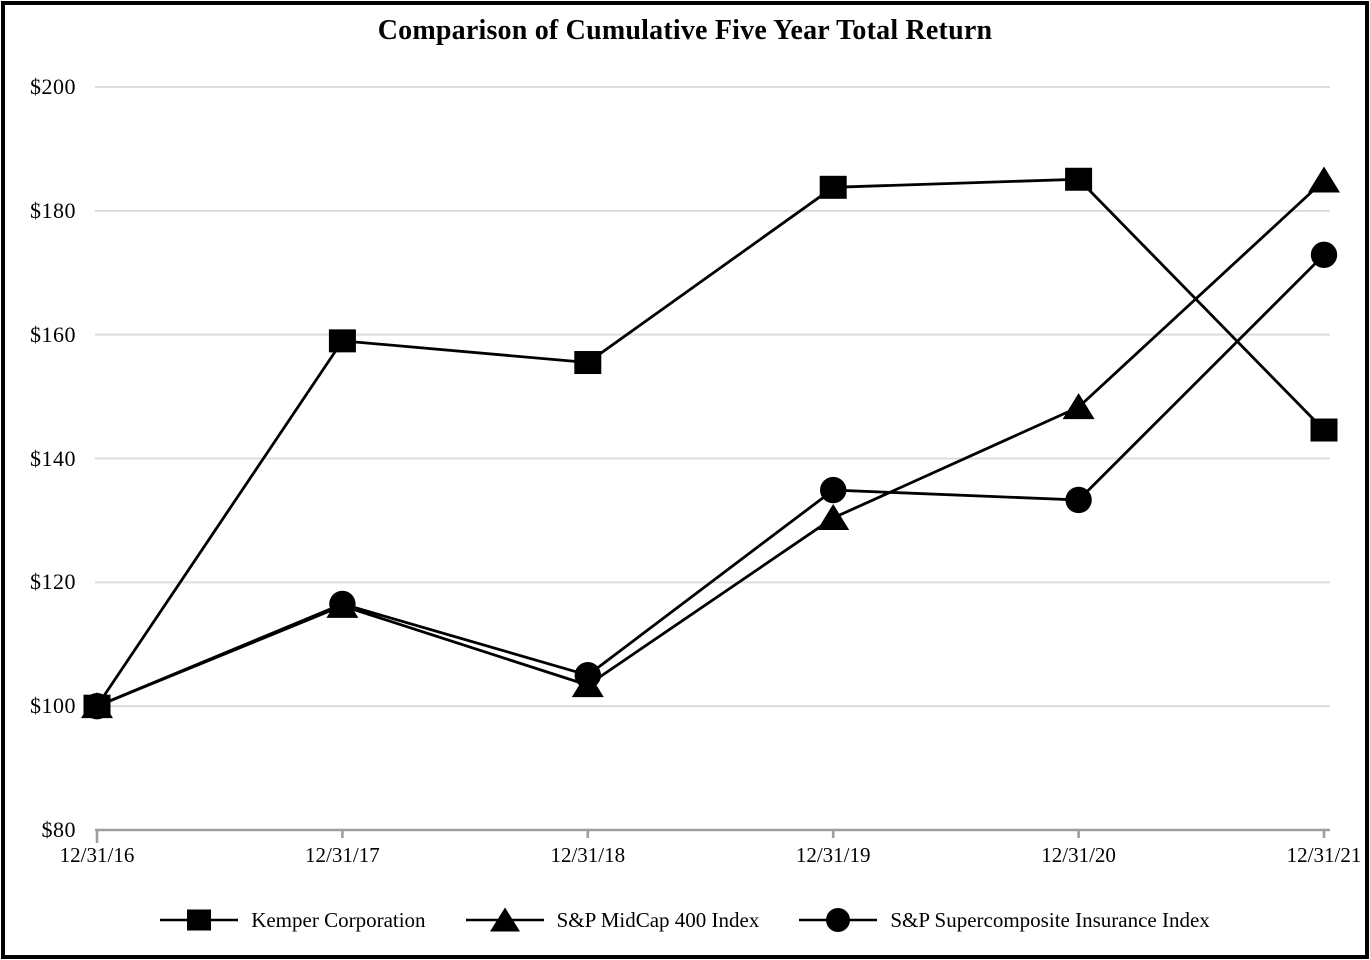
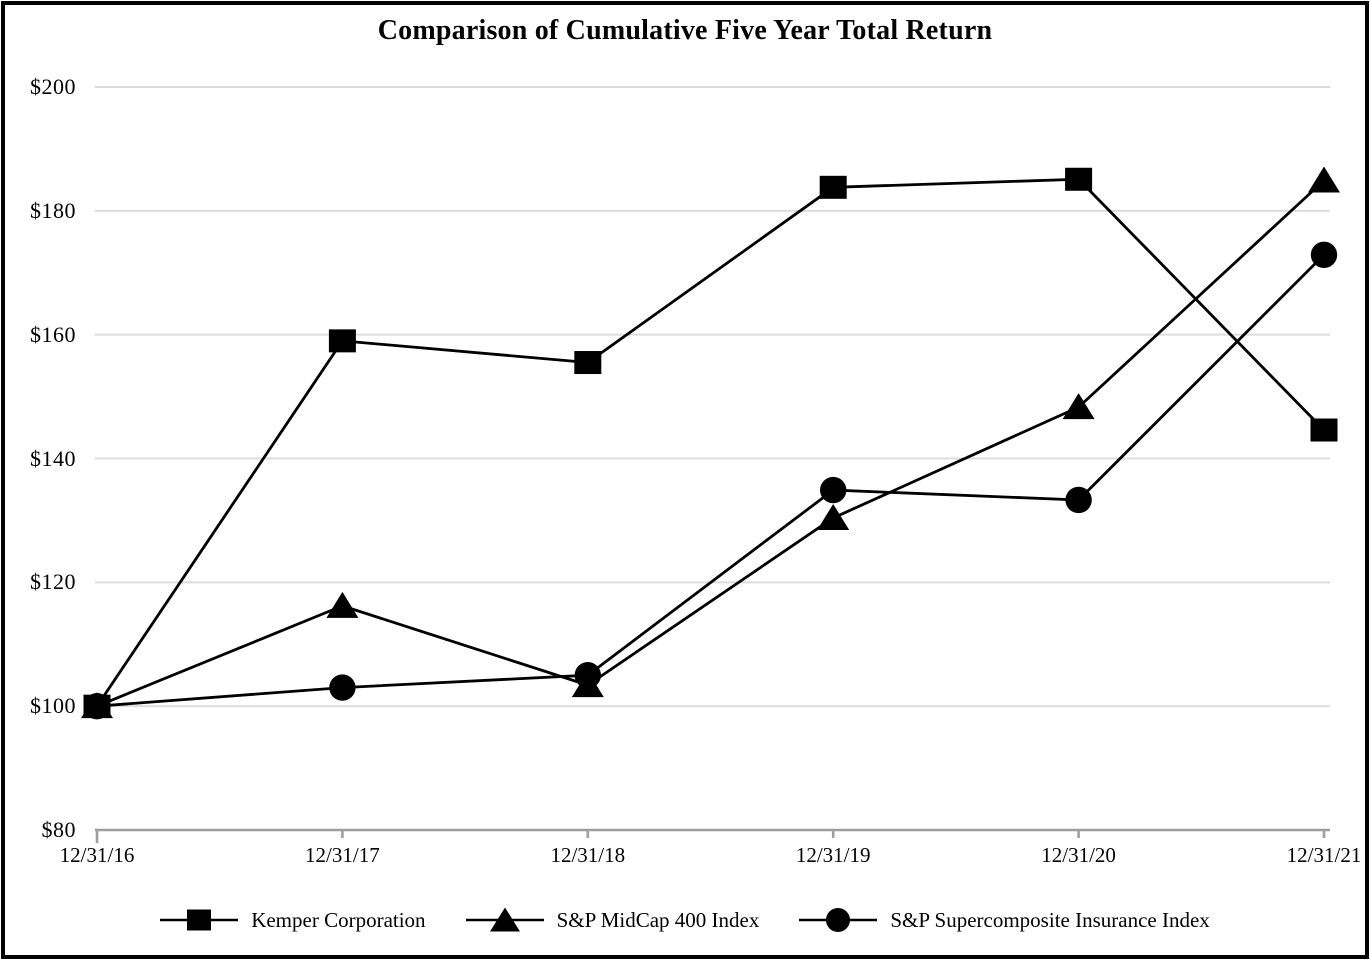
S&P Supercomposite Insurance Index/12/31/17: $116 -> $103
